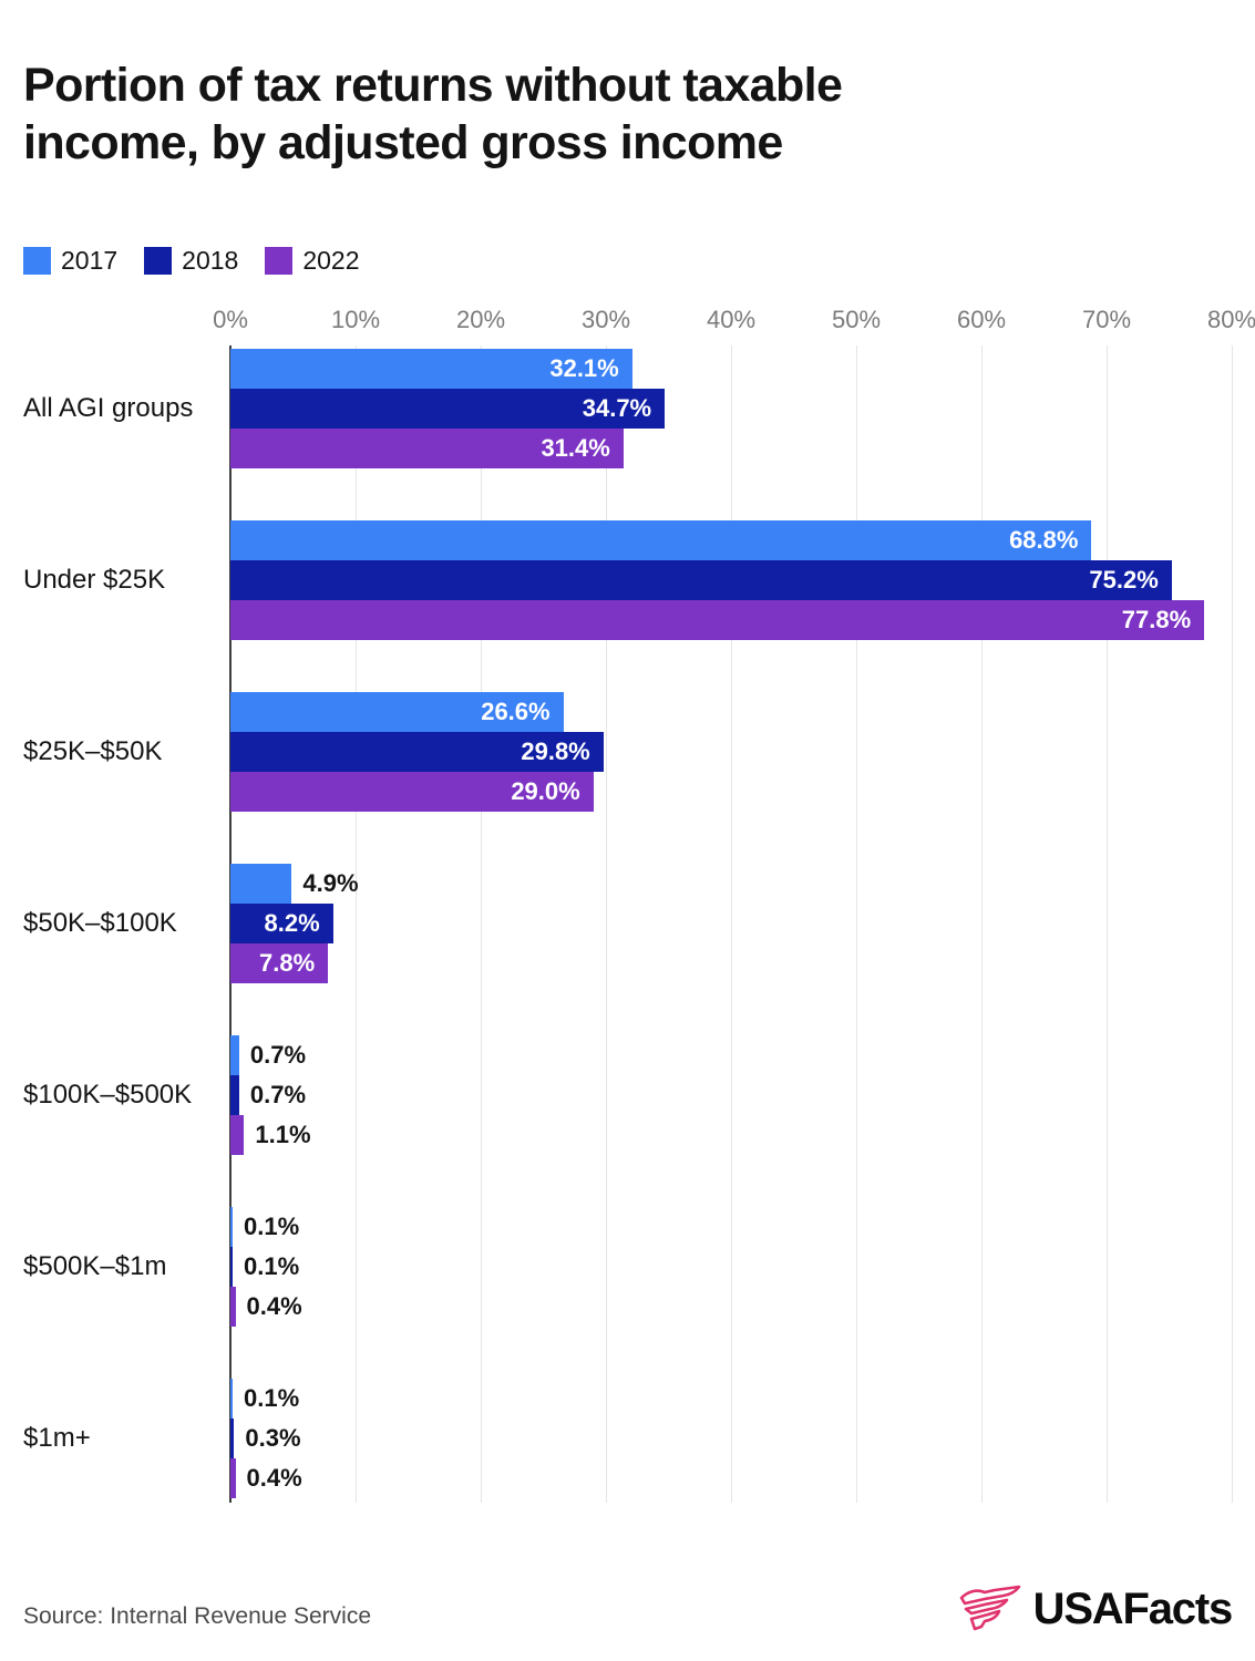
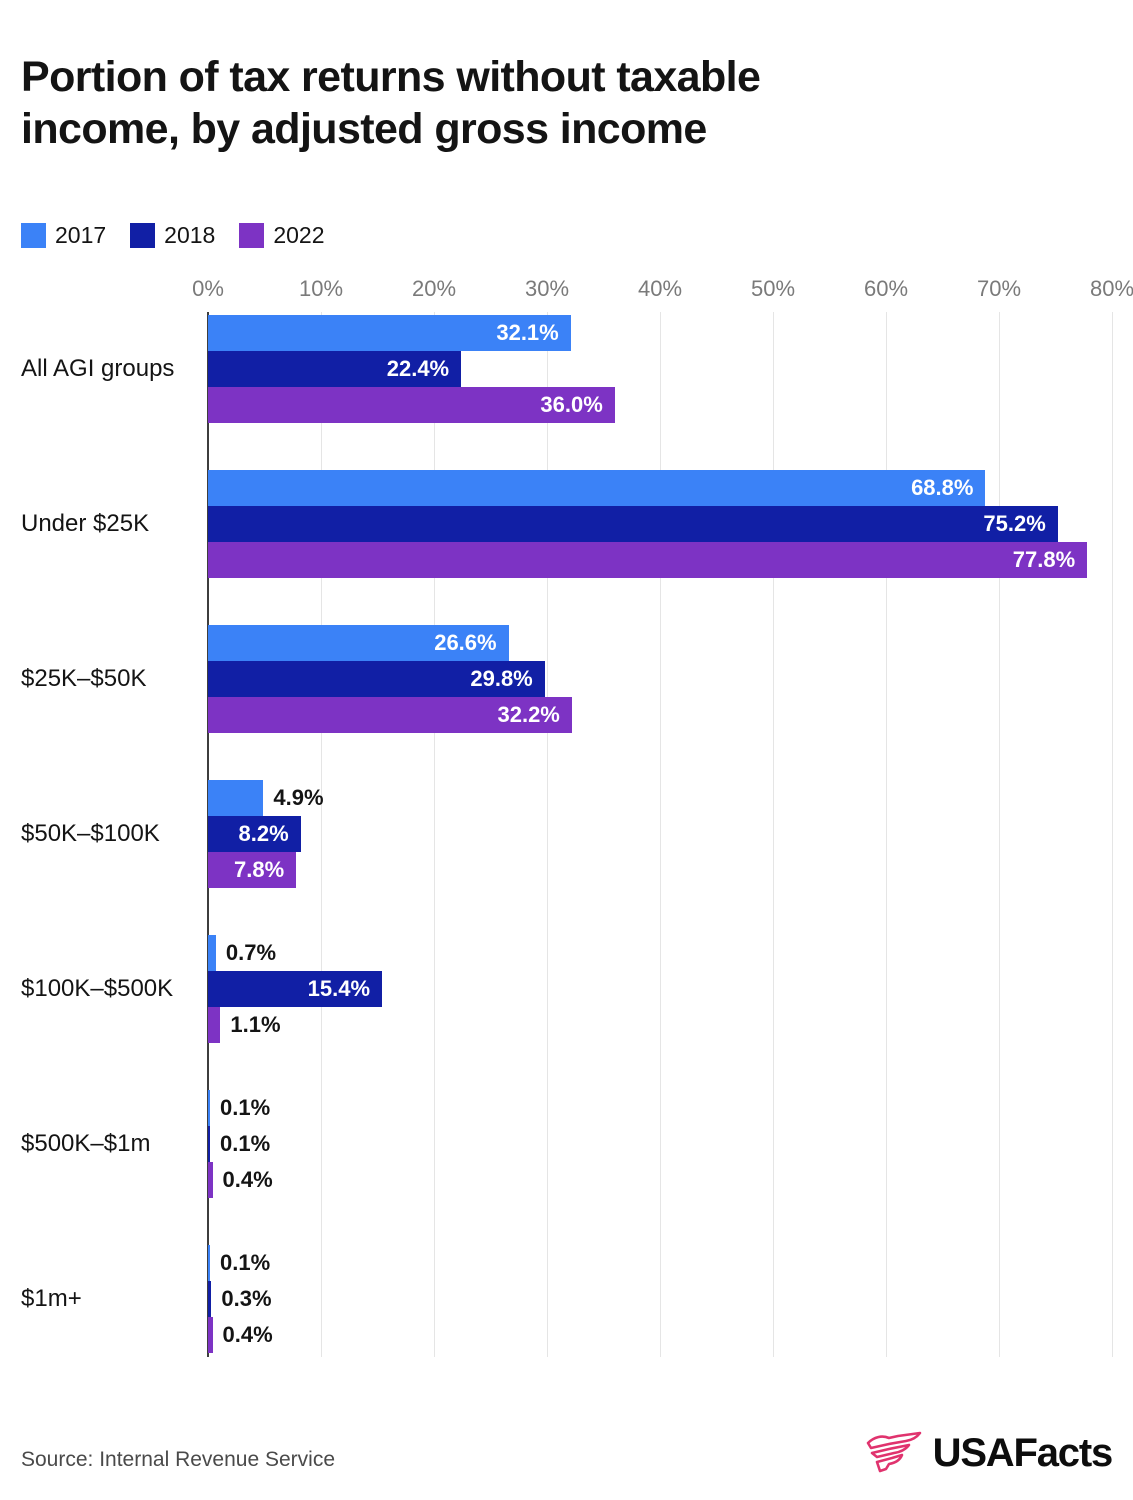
2018/All AGI groups: 34.7% -> 22.4%
2022/All AGI groups: 31.4% -> 36.0%
2022/$25K–$50K: 29.0% -> 32.2%
2018/$100K–$500K: 0.7% -> 15.4%
